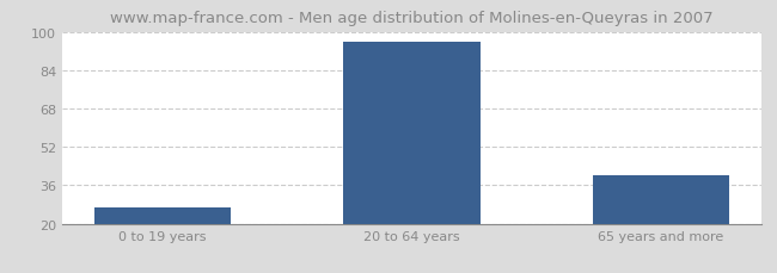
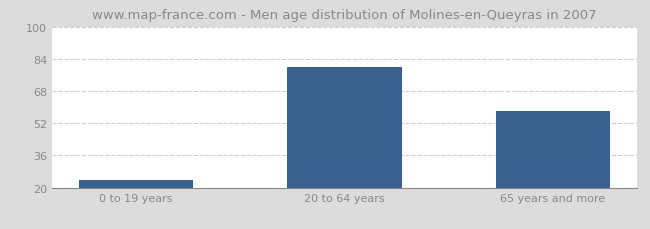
0 to 19 years: 27 -> 24
20 to 64 years: 96 -> 80
65 years and more: 40 -> 58
